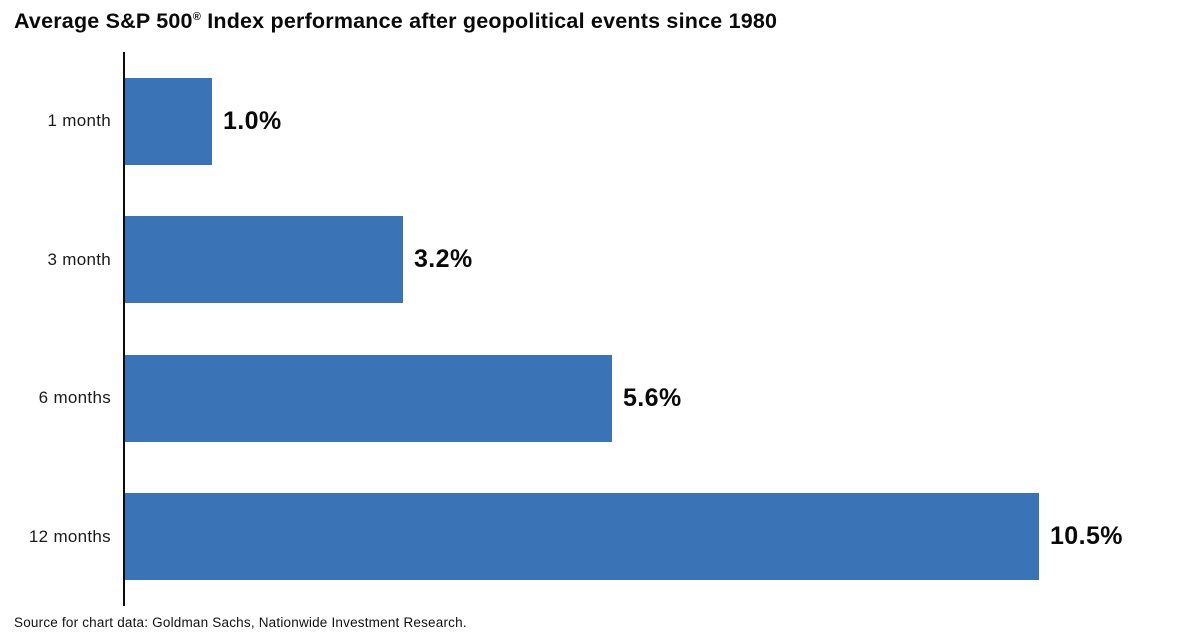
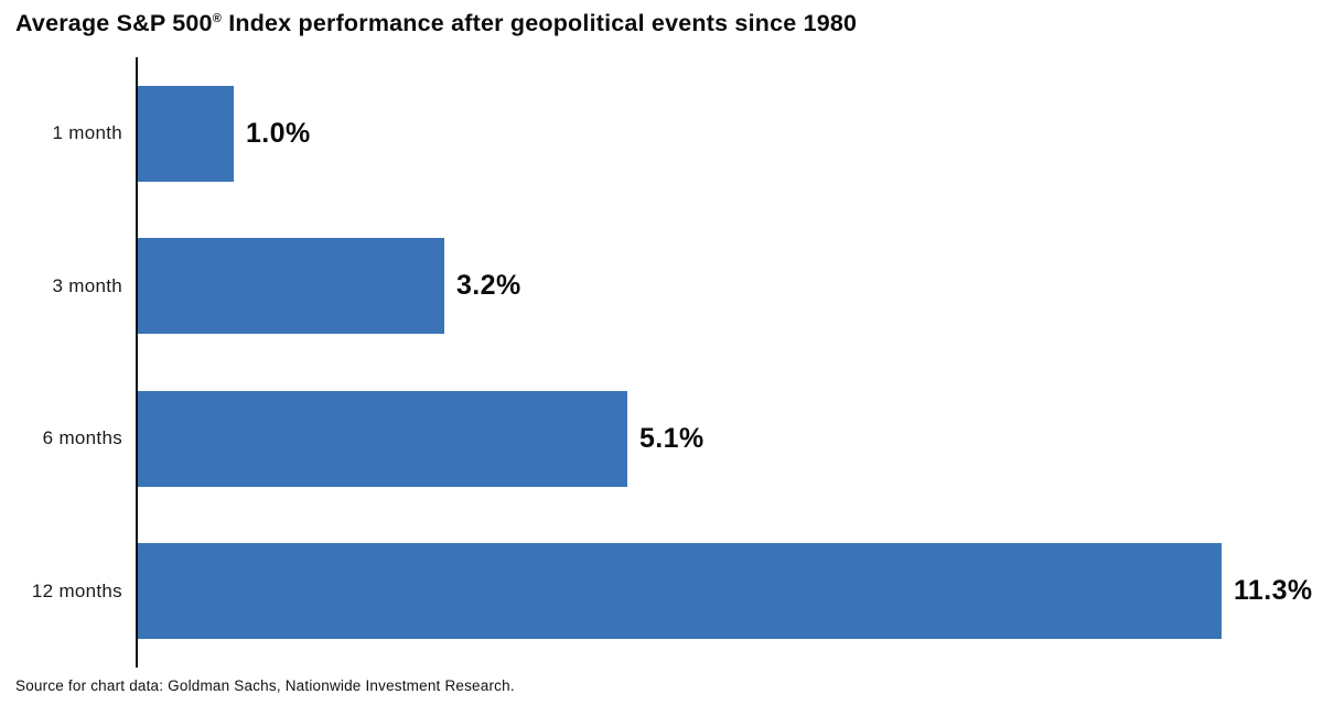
6 months: 5.6% -> 5.1%
12 months: 10.5% -> 11.3%
